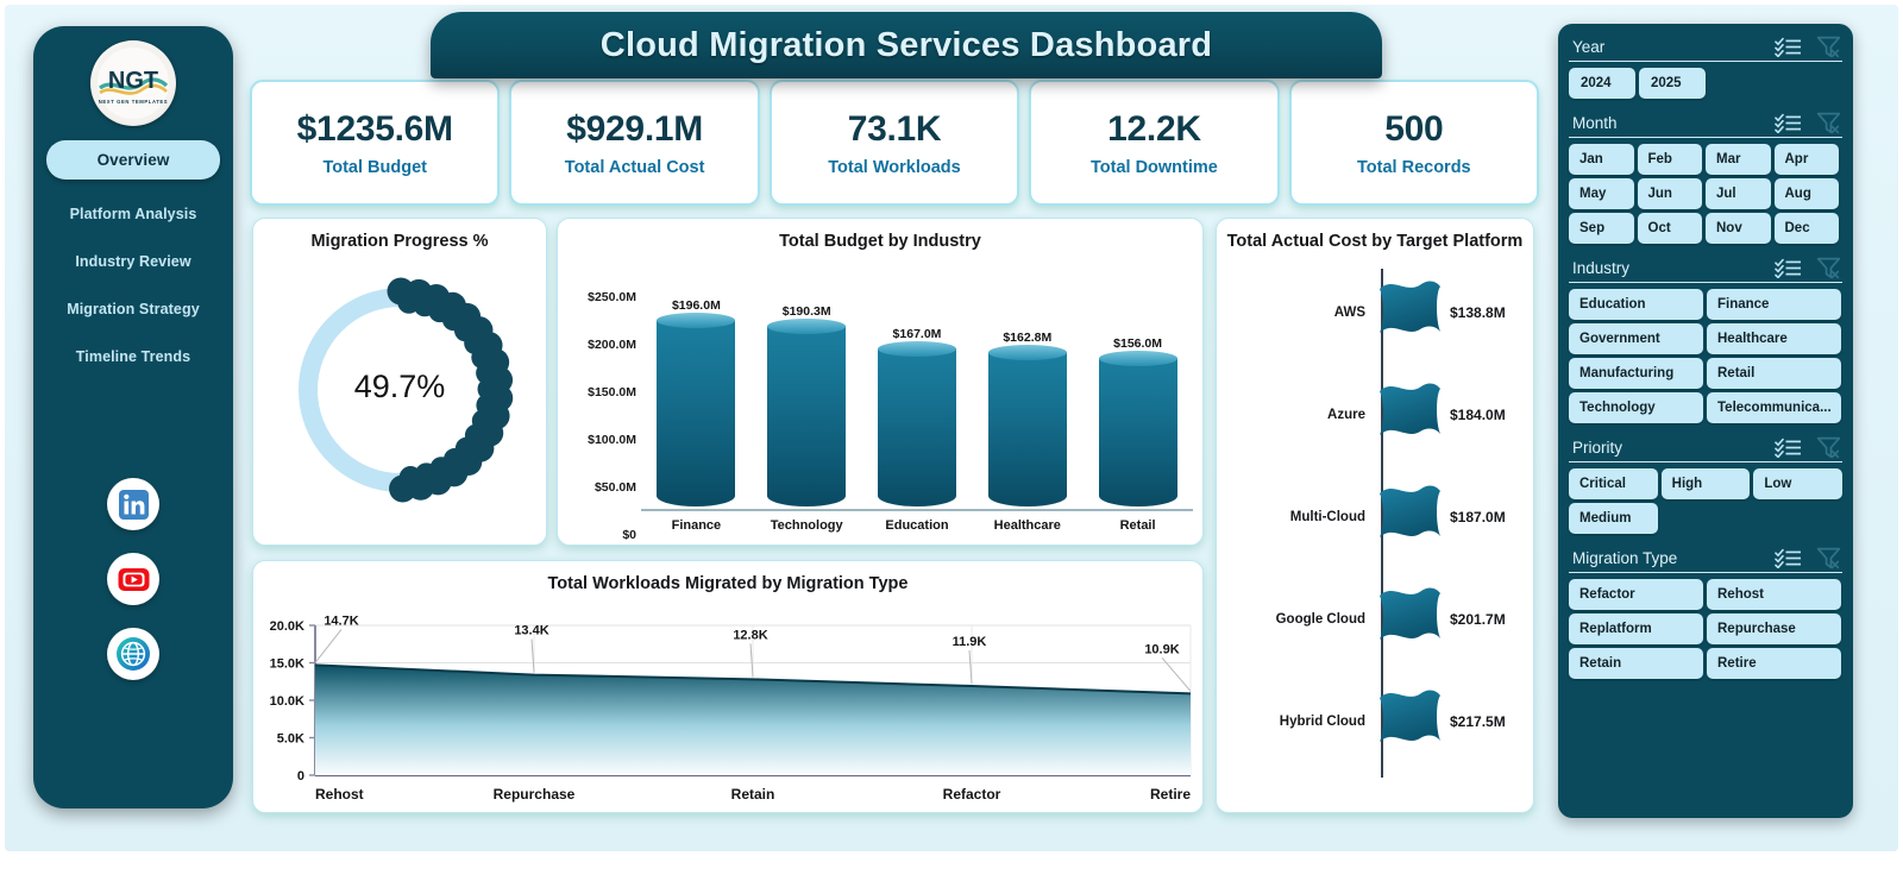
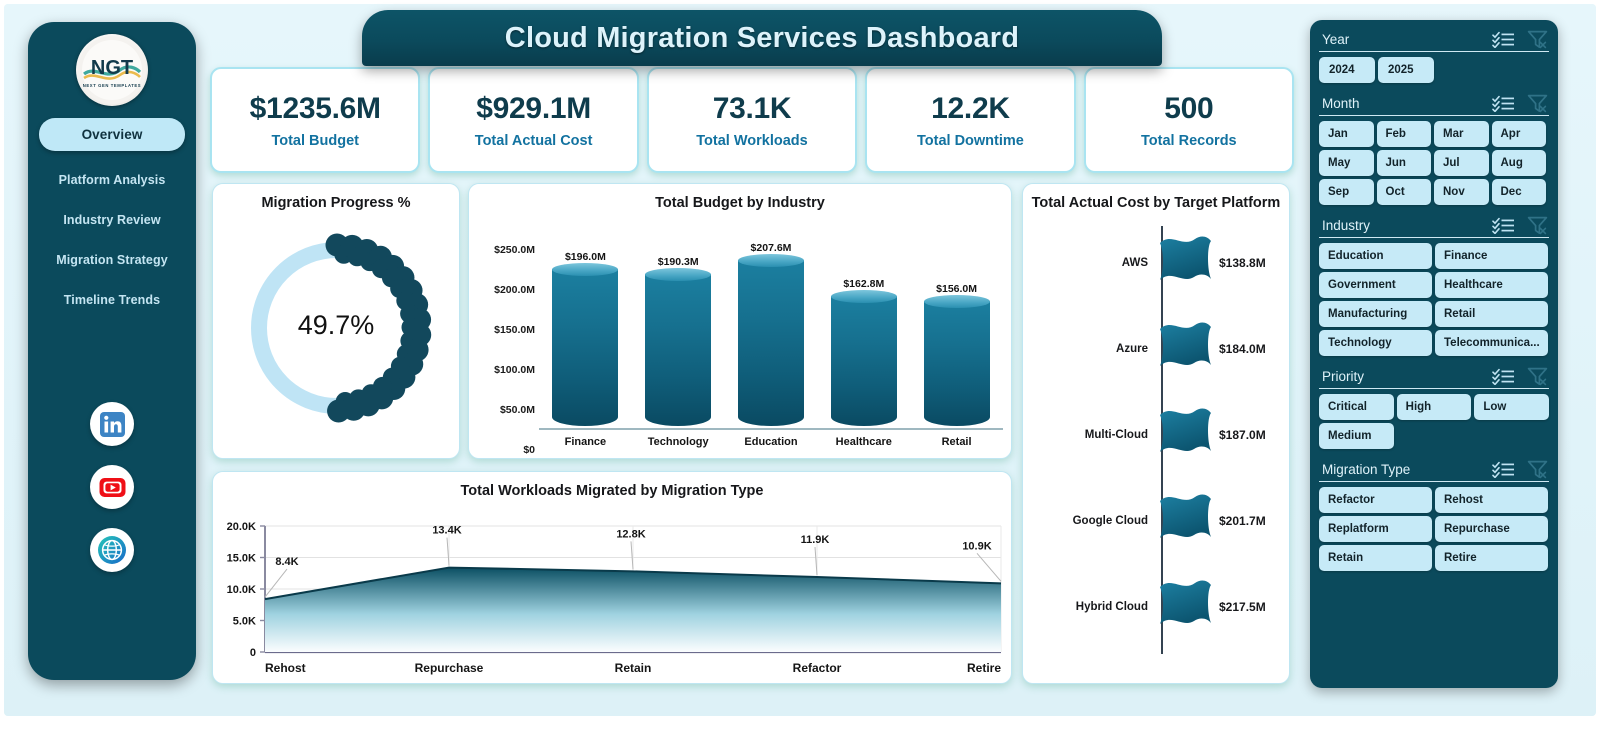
Total Budget by Industry/Education: $167.0M -> $207.6M
Total Workloads Migrated by Migration Type/Rehost: 14.7K -> 8.4K
